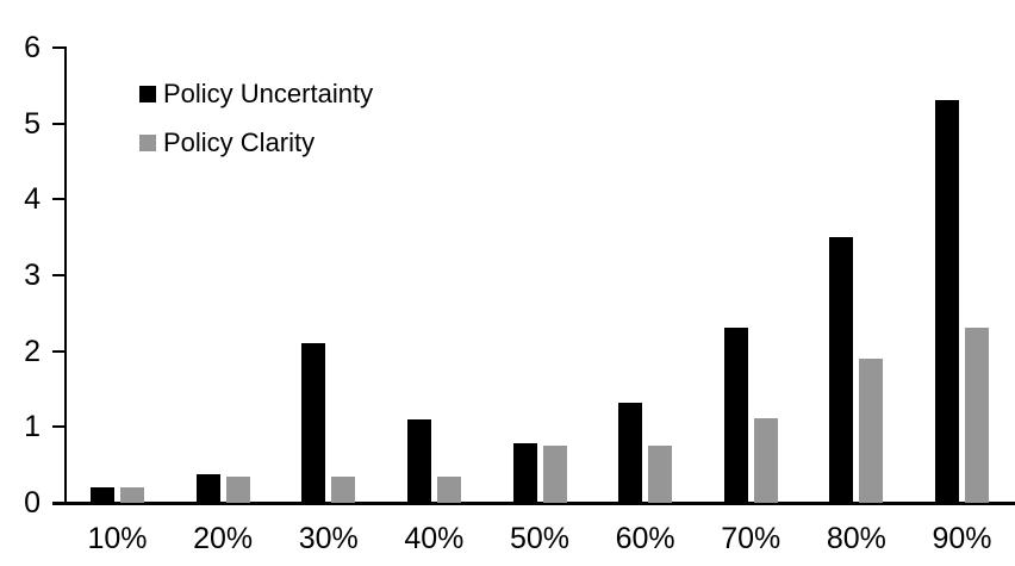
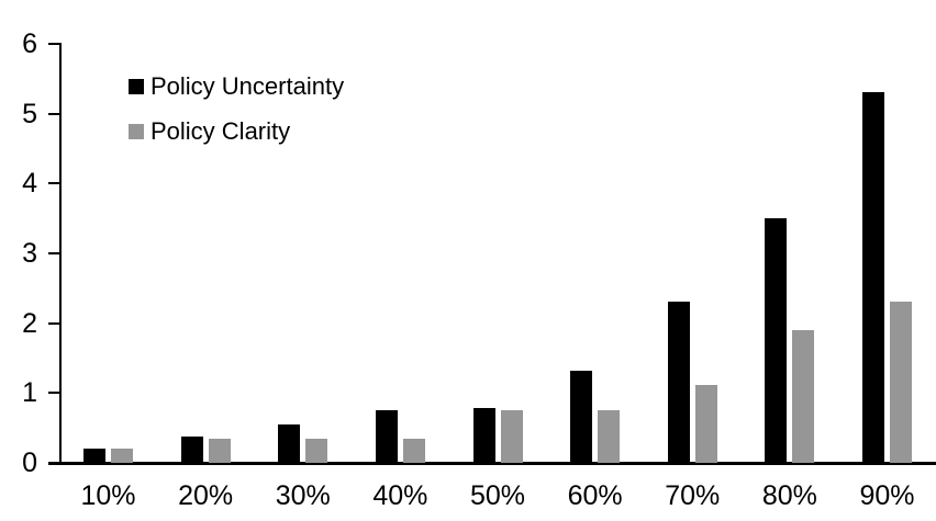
Policy Uncertainty/30%: 2.1 -> 0.6
Policy Uncertainty/40%: 1.1 -> 0.8
